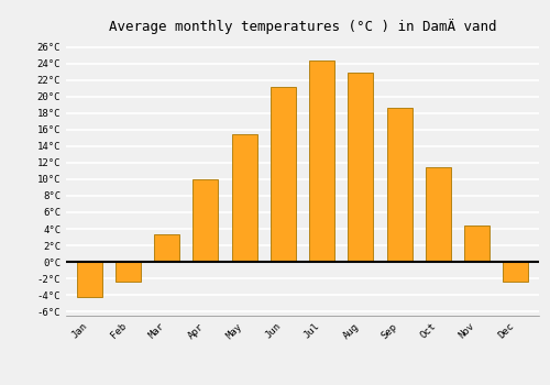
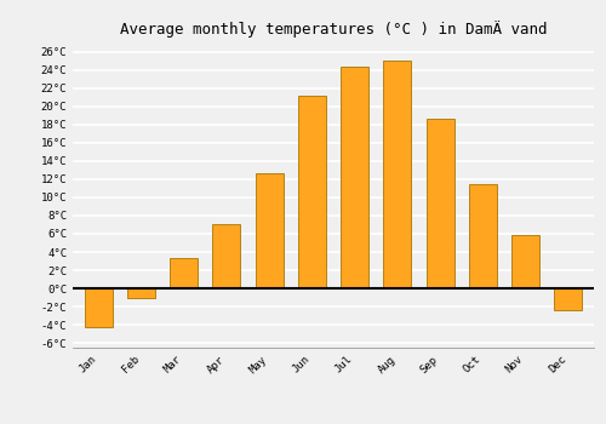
Feb: -2.4°C -> -1.0°C
Apr: 10.0°C -> 7.0°C
May: 15.4°C -> 12.6°C
Aug: 22.9°C -> 25.0°C
Nov: 4.4°C -> 5.8°C
